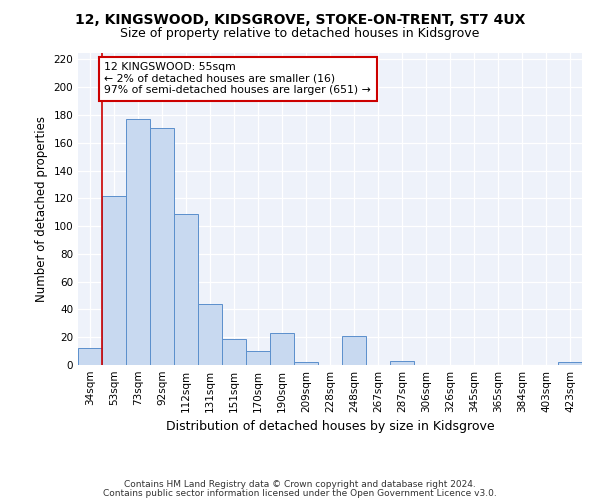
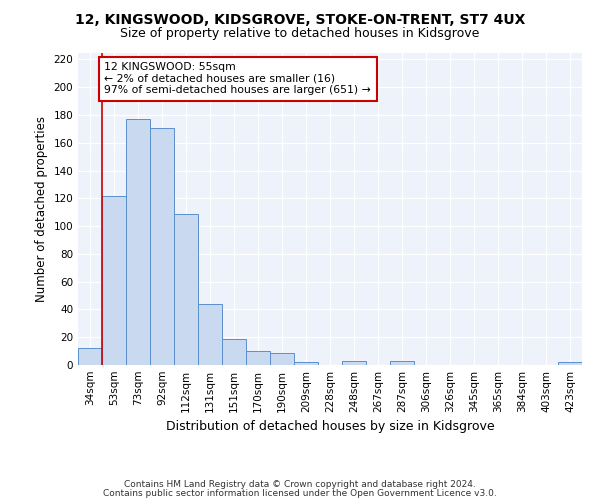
190sqm: 23 -> 9
248sqm: 21 -> 3
